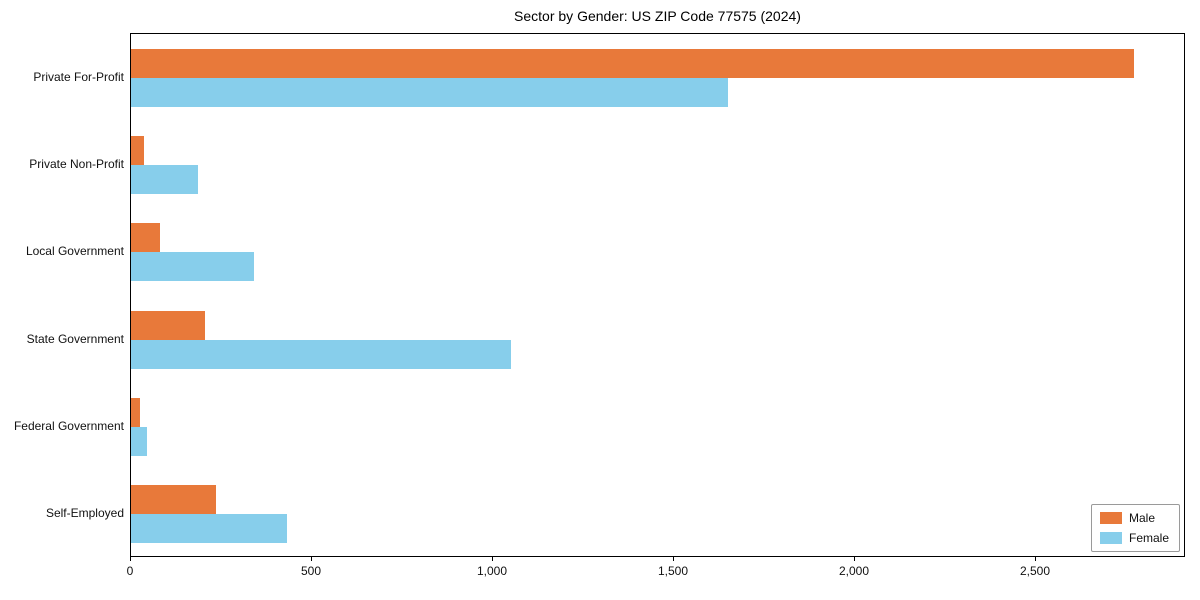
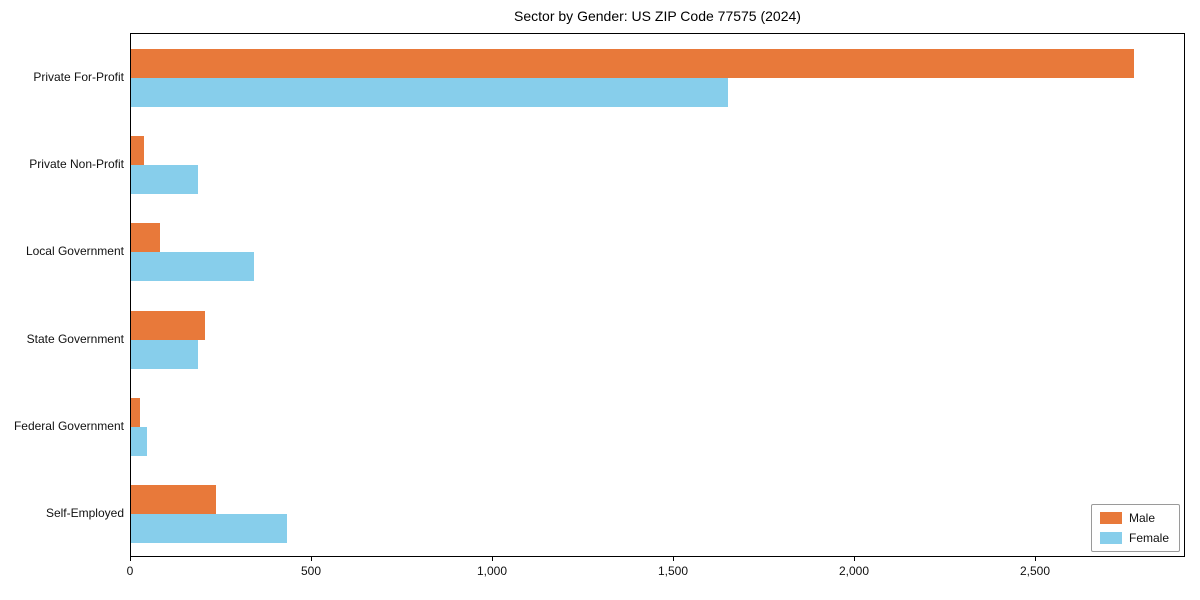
Female/State Government: 1050 -> 180
